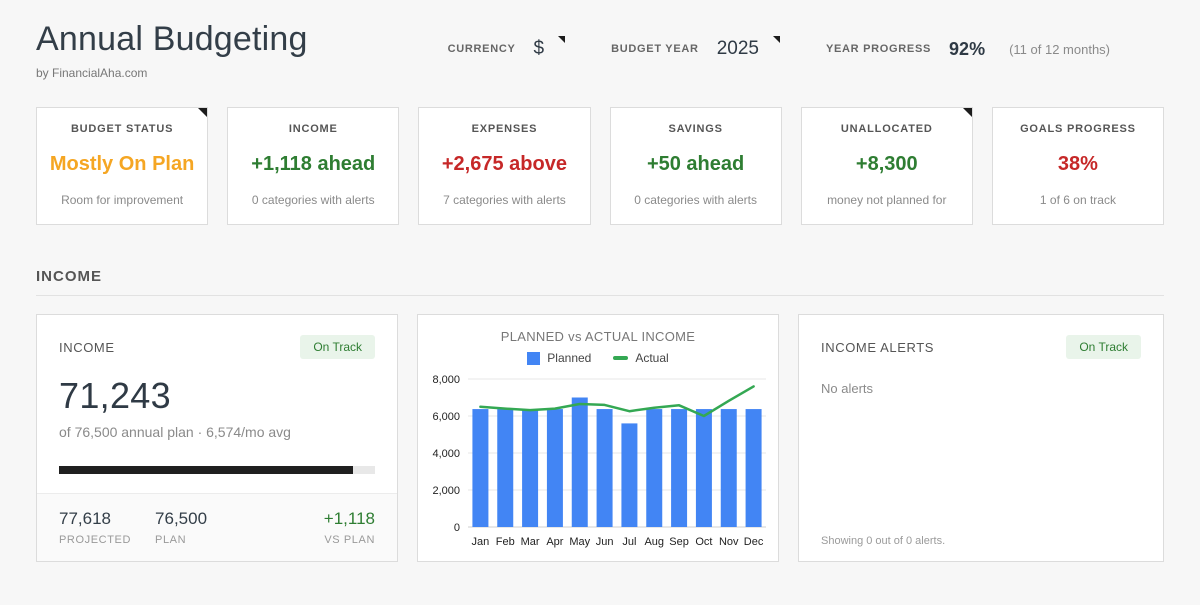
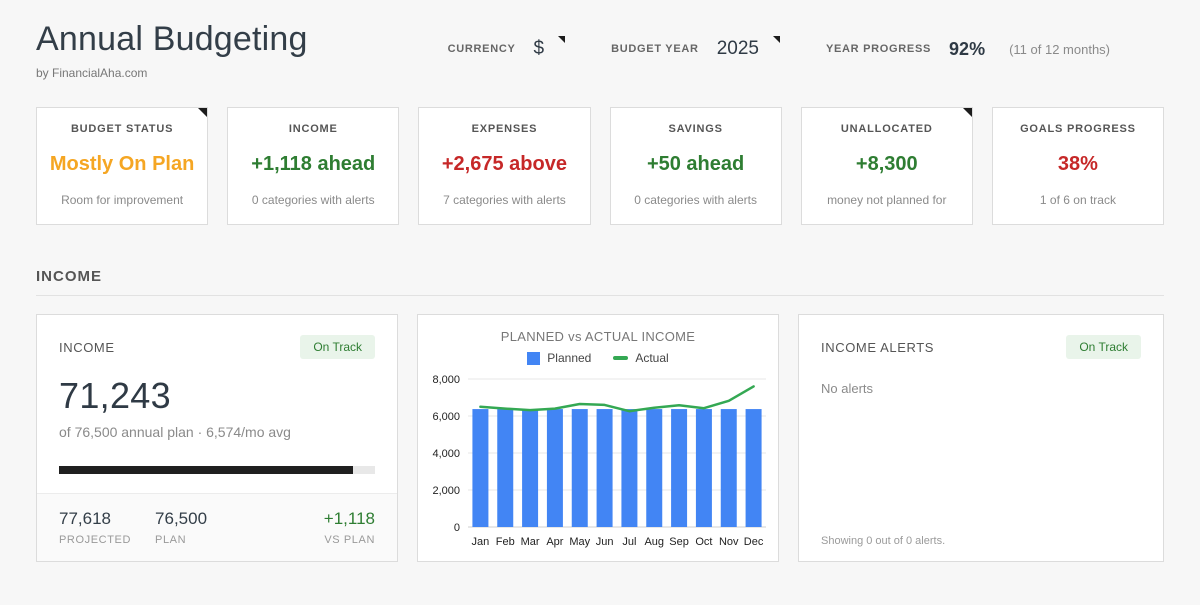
Planned/May: 7000 -> 6400
Planned/Jul: 5600 -> 6400
Actual/Oct: 6000 -> 6400
